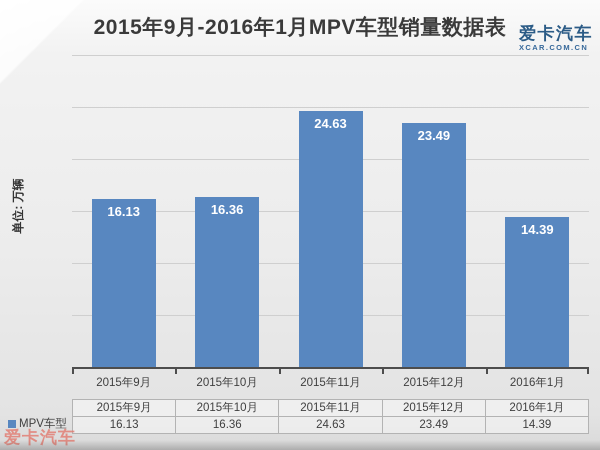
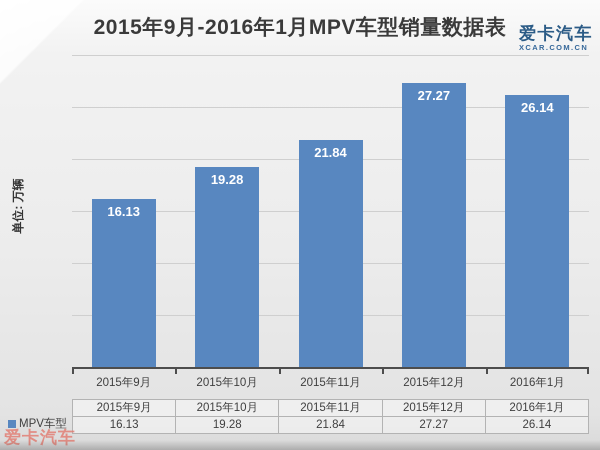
2015年10月: 16.36 -> 19.28
2015年11月: 24.63 -> 21.84
2015年12月: 23.49 -> 27.27
2016年1月: 14.39 -> 26.14
